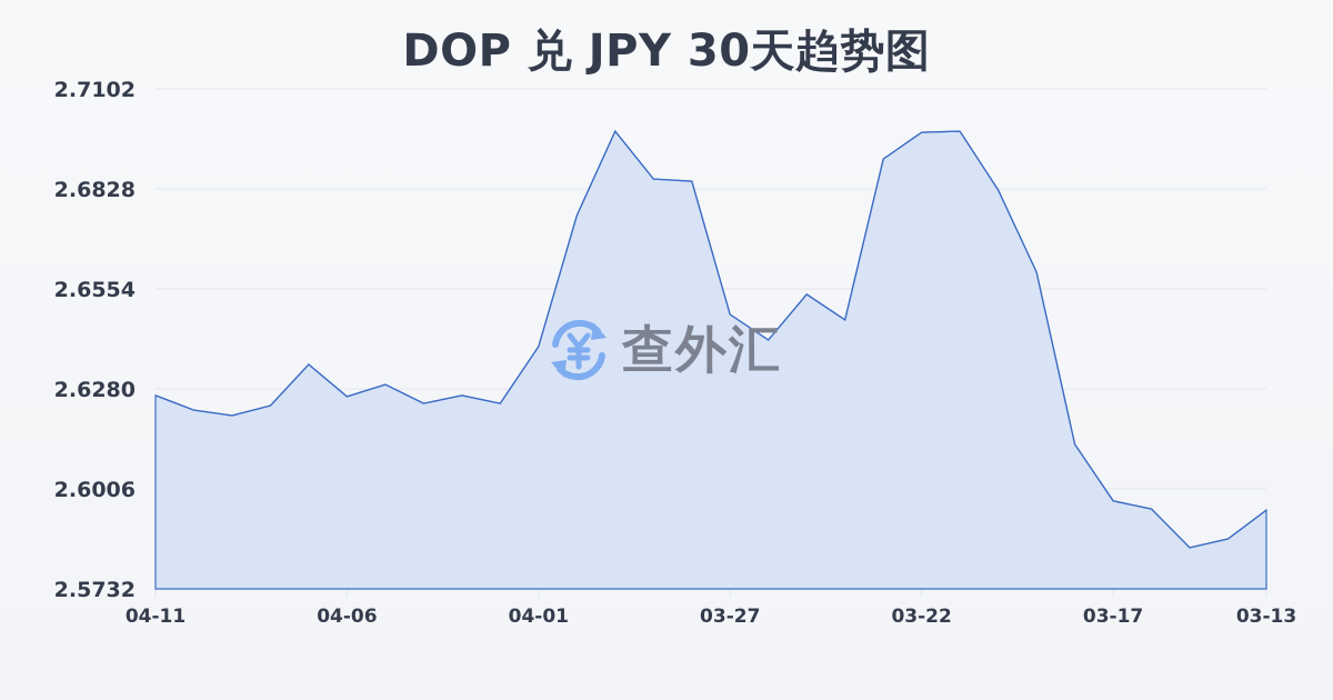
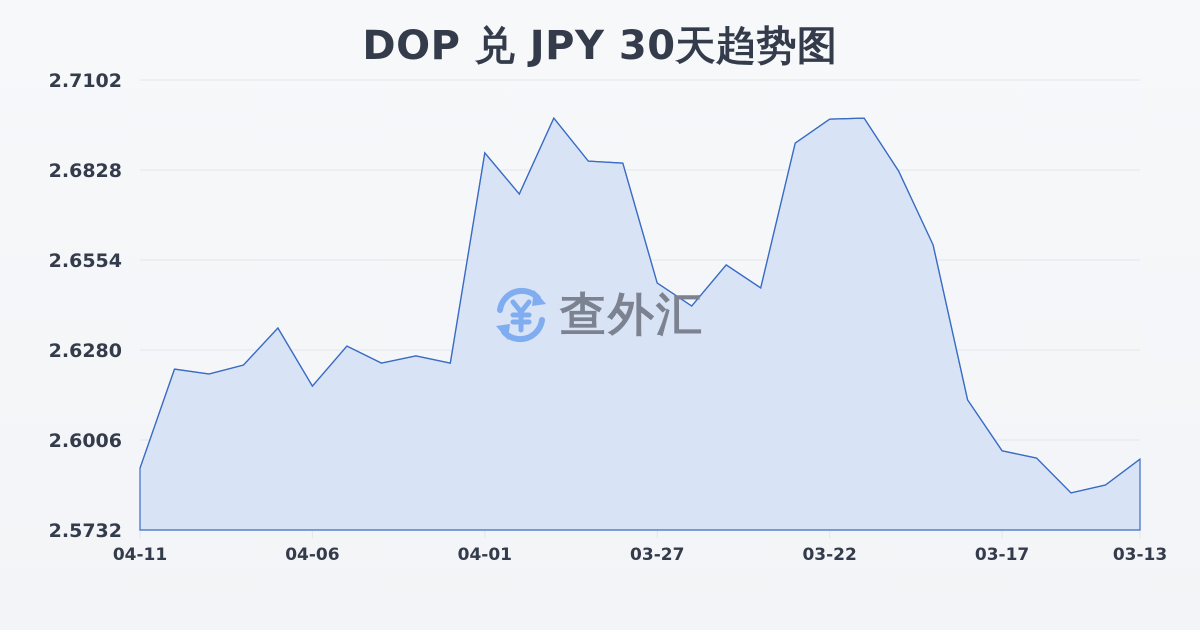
04-11: 2.626 -> 2.592
04-06: 2.626 -> 2.617
04-01: 2.640 -> 2.688
